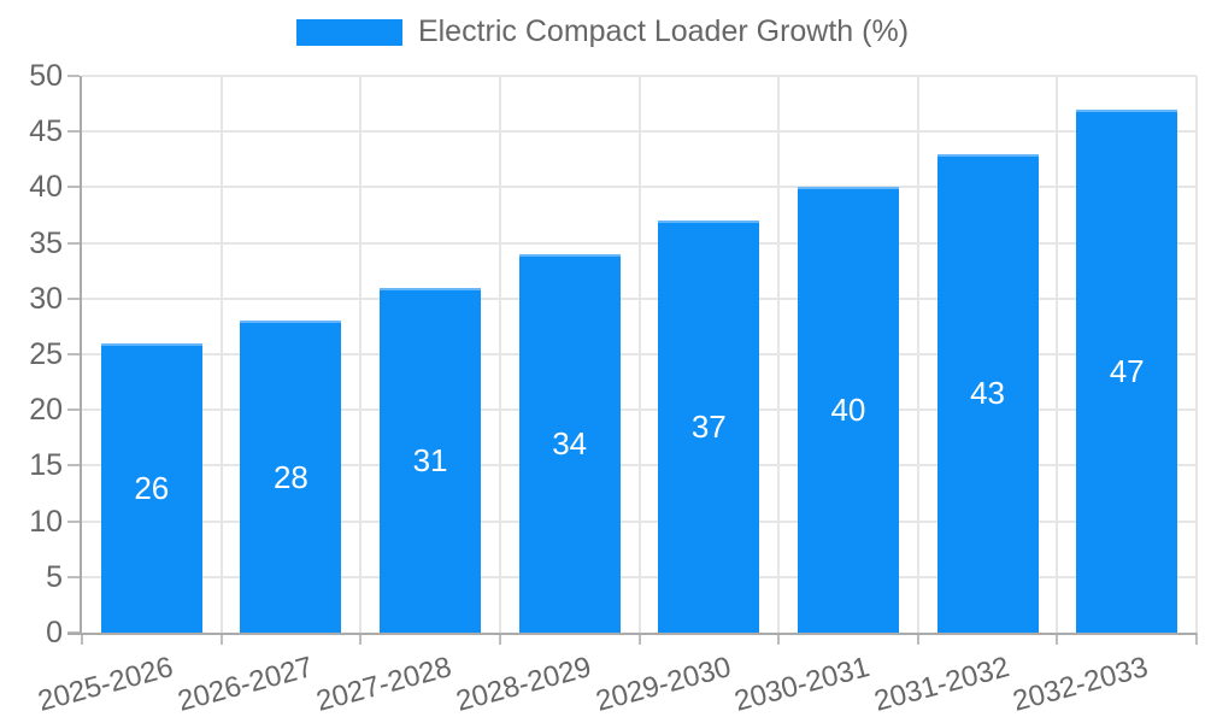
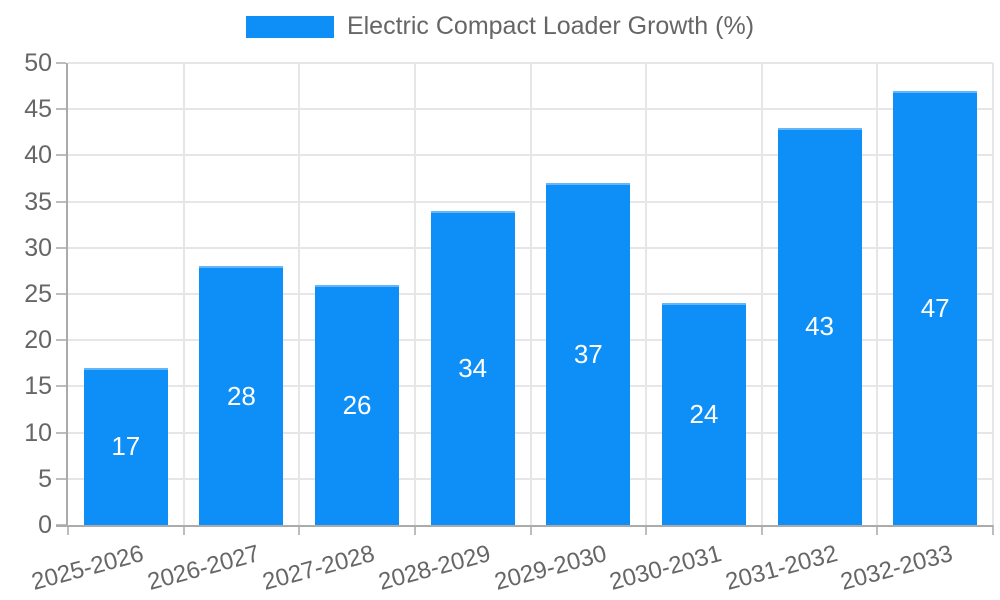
2025-2026: 26 -> 17
2027-2028: 31 -> 26
2030-2031: 40 -> 24
